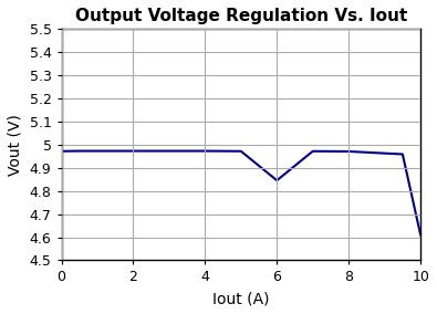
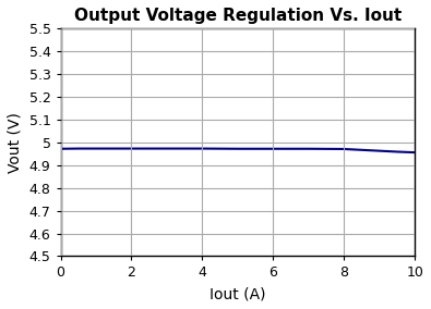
6: 4.845 -> 4.971
10: 4.610 -> 4.955
